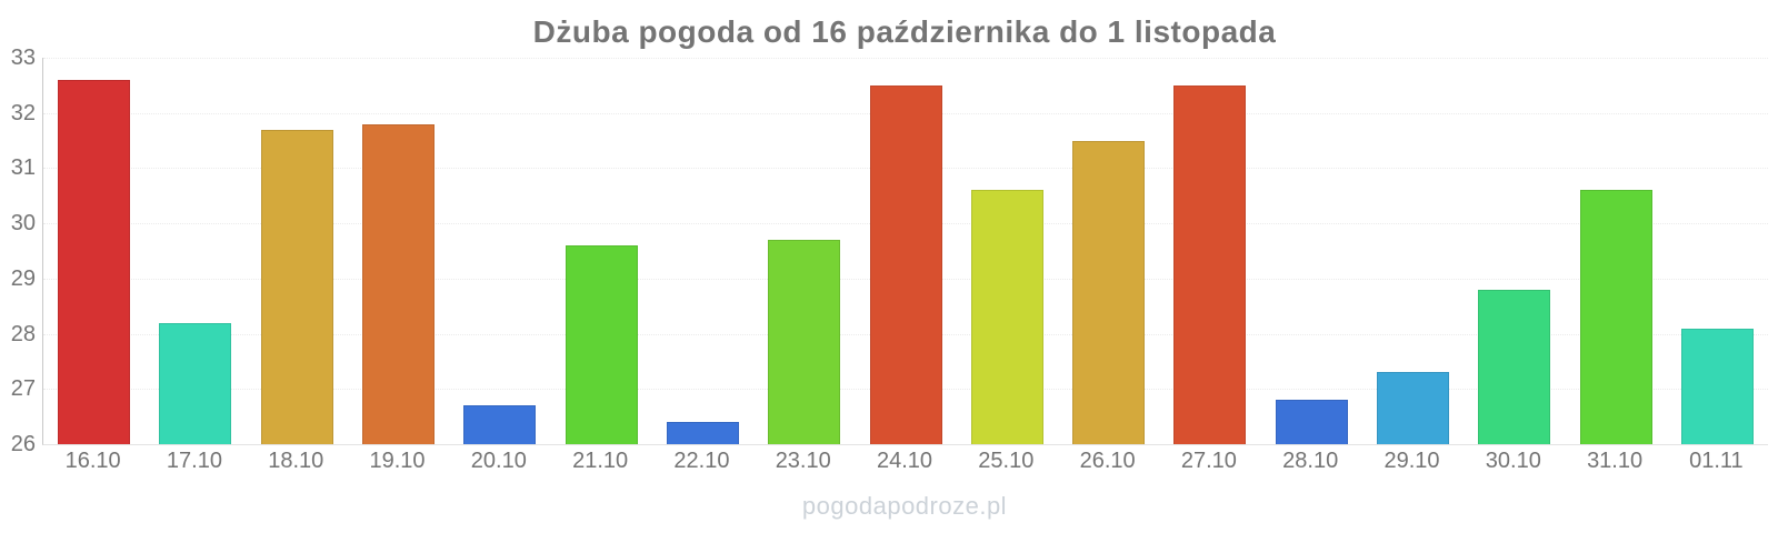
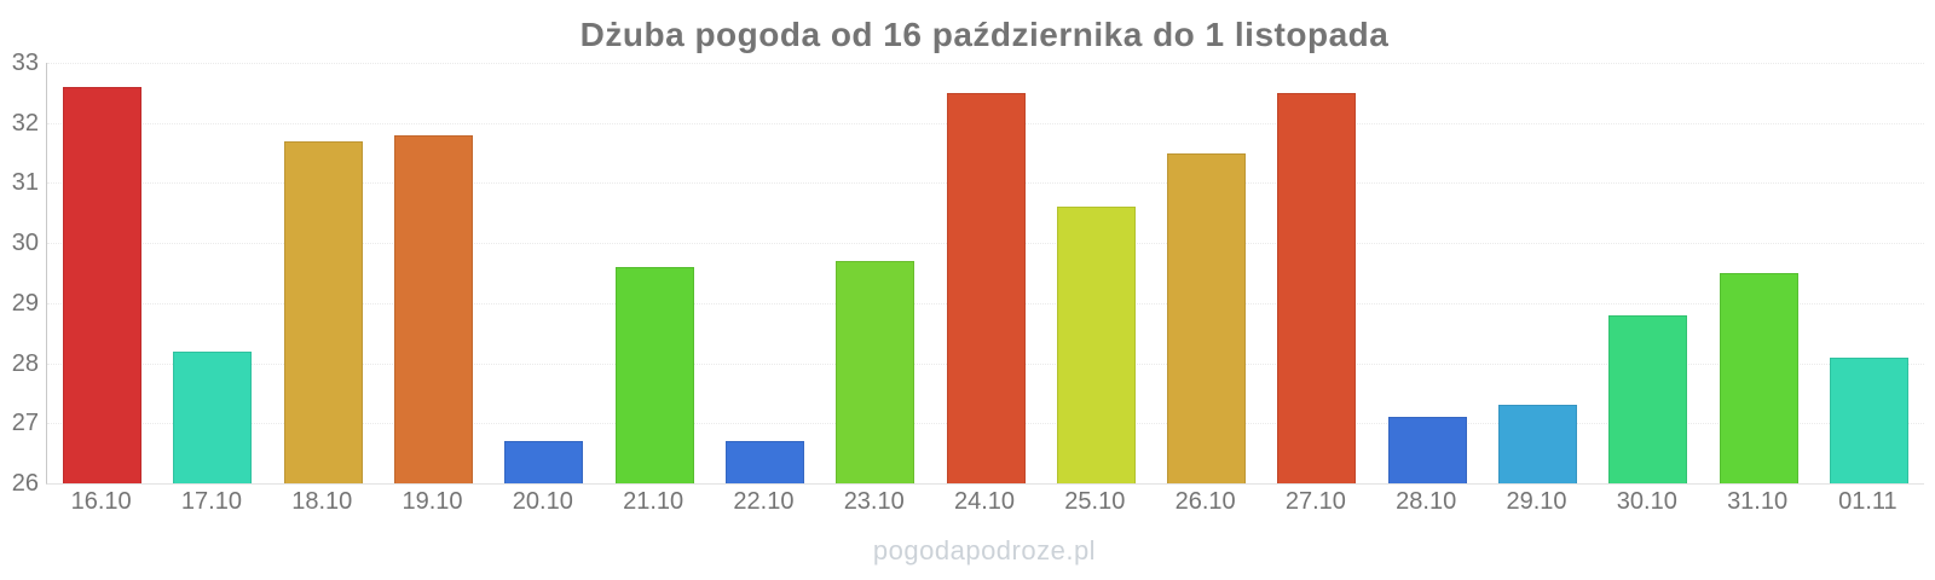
22.10: 26.4 -> 26.7
28.10: 26.8 -> 27.1
31.10: 30.6 -> 29.5
